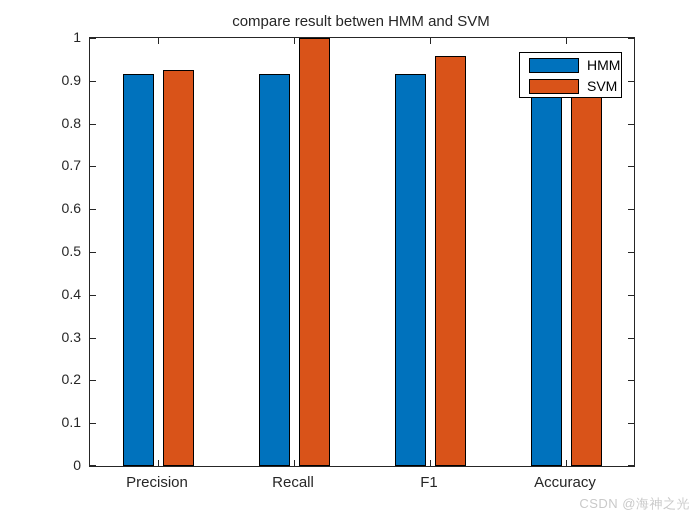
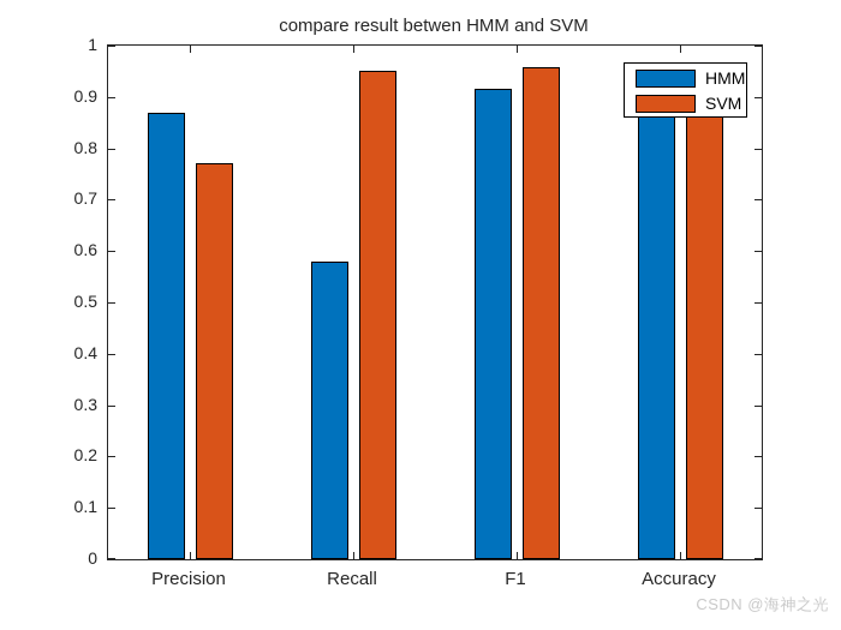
HMM/Precision: 0.92 -> 0.87
SVM/Precision: 0.93 -> 0.77
HMM/Recall: 0.92 -> 0.58
SVM/Recall: 1.00 -> 0.95
